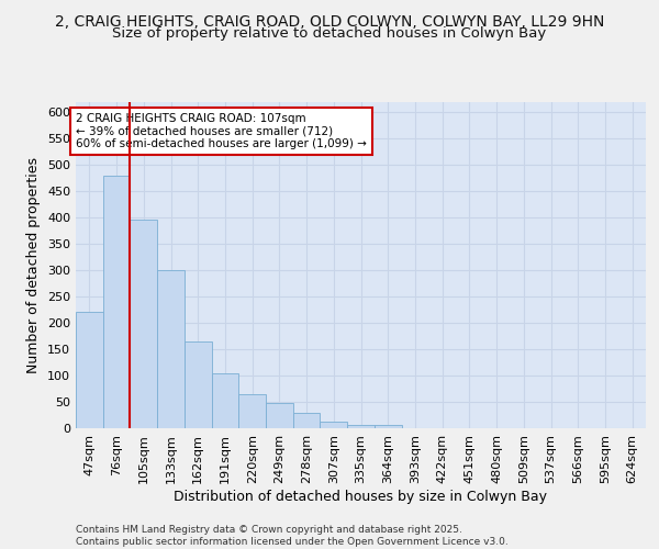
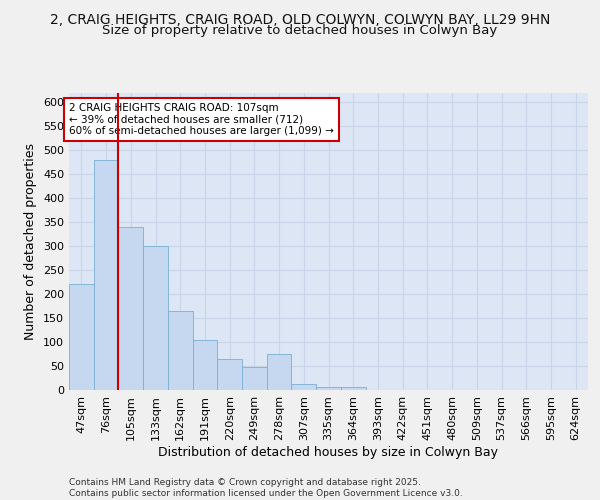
105sqm: 395 -> 340
278sqm: 30 -> 75
